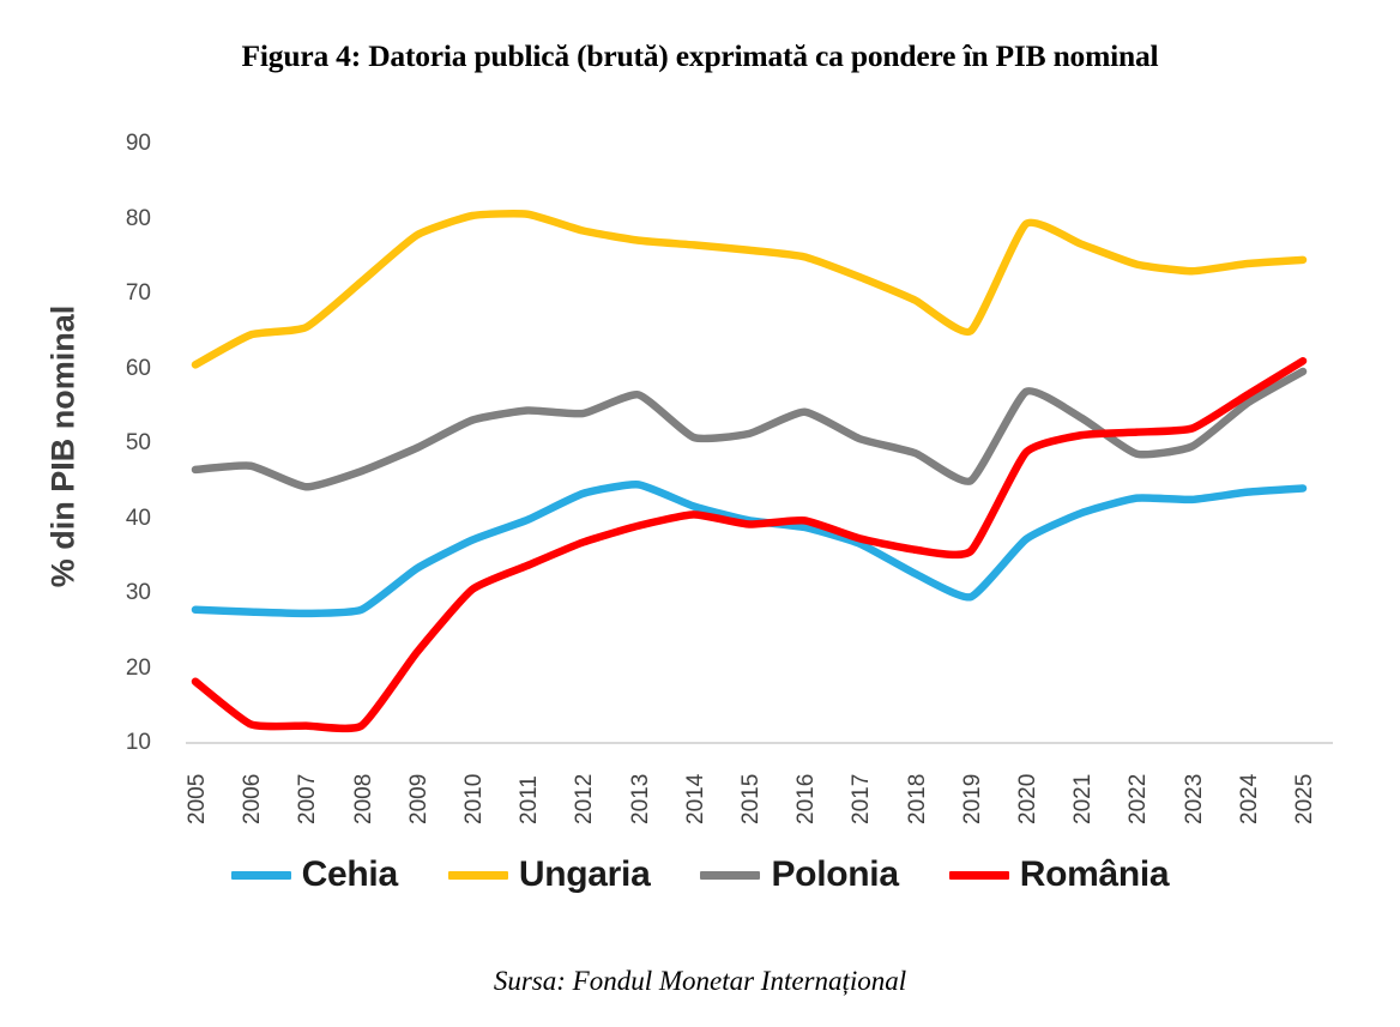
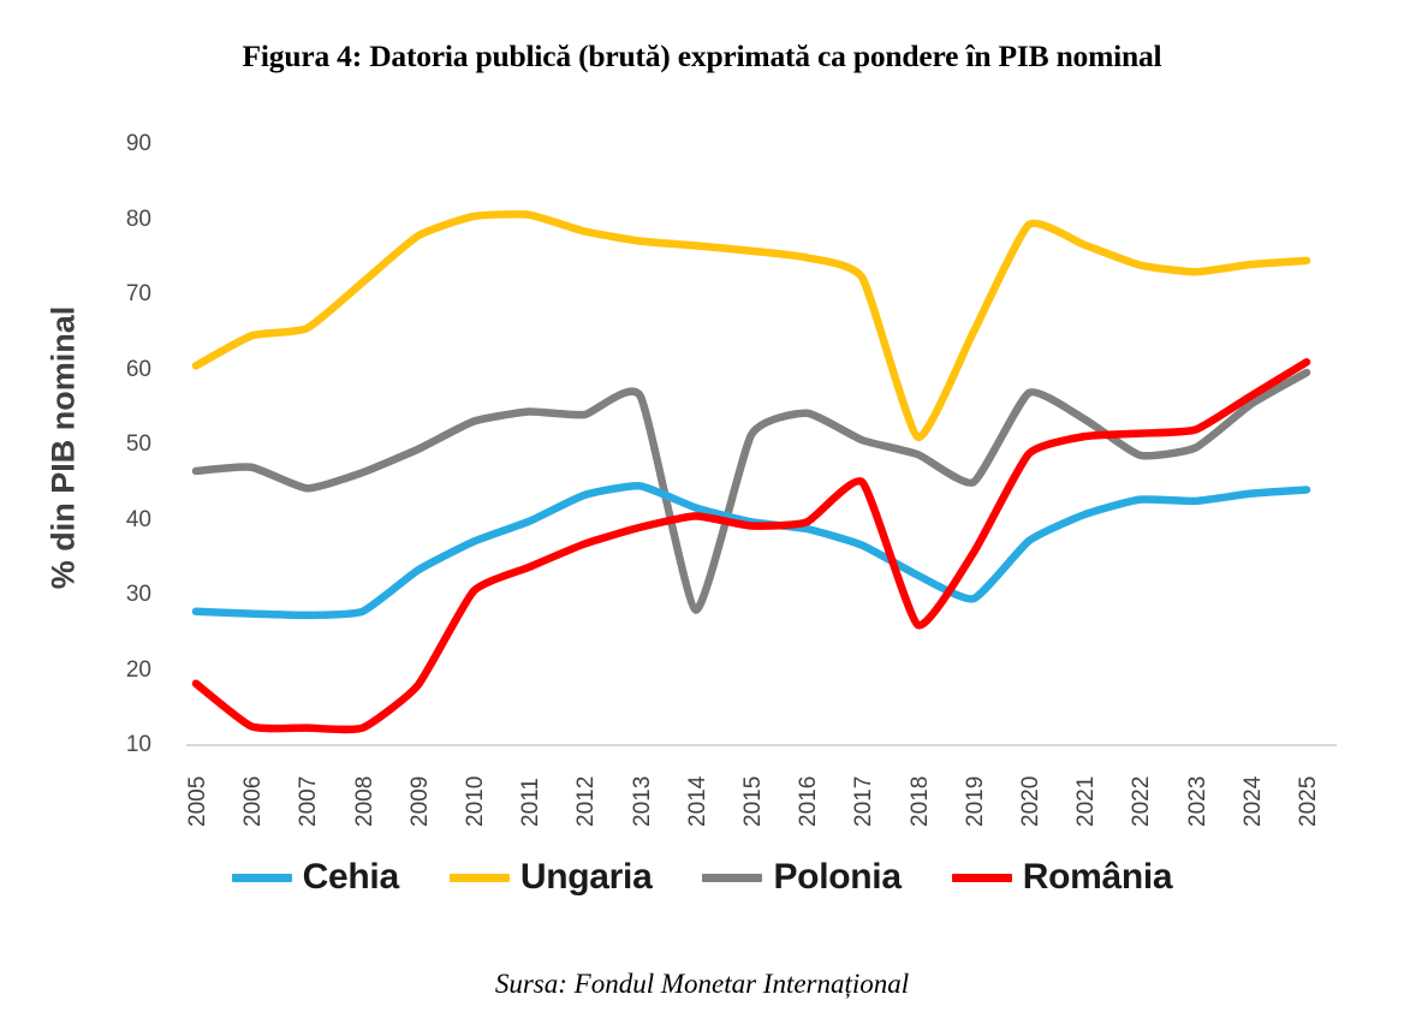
România/2009: 22 -> 18
Polonia/2014: 51 -> 28
România/2017: 37 -> 45
Ungaria/2018: 69 -> 51
România/2018: 36 -> 26
